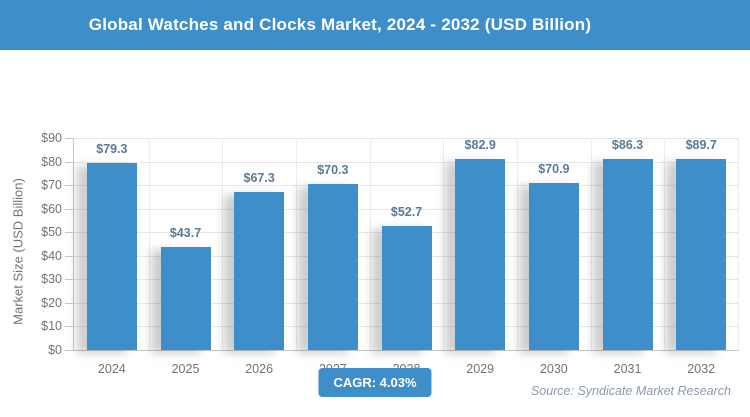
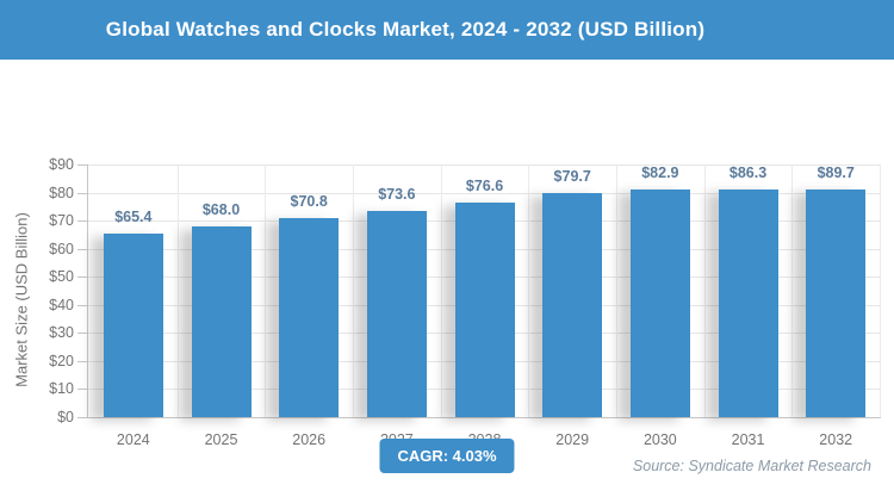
2024: $79.3 -> $65.4
2025: $43.7 -> $68.0
2026: $67.3 -> $70.8
2027: $70.3 -> $73.6
2028: $52.7 -> $76.6
2029: $82.9 -> $79.7
2030: $70.9 -> $82.9
